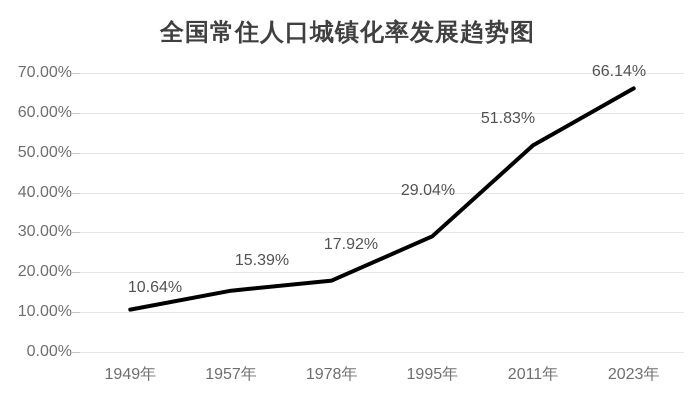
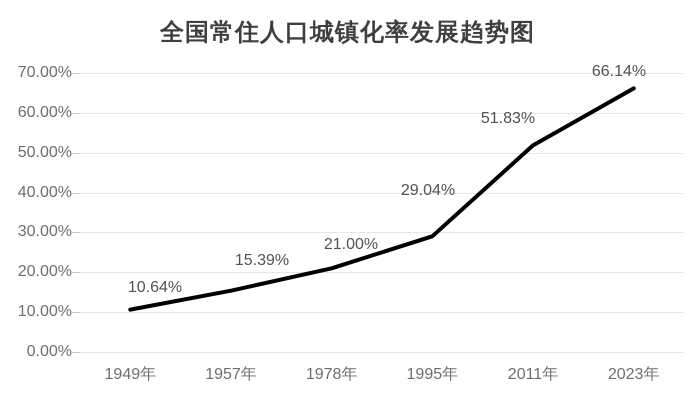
1978年: 17.92% -> 21.00%
